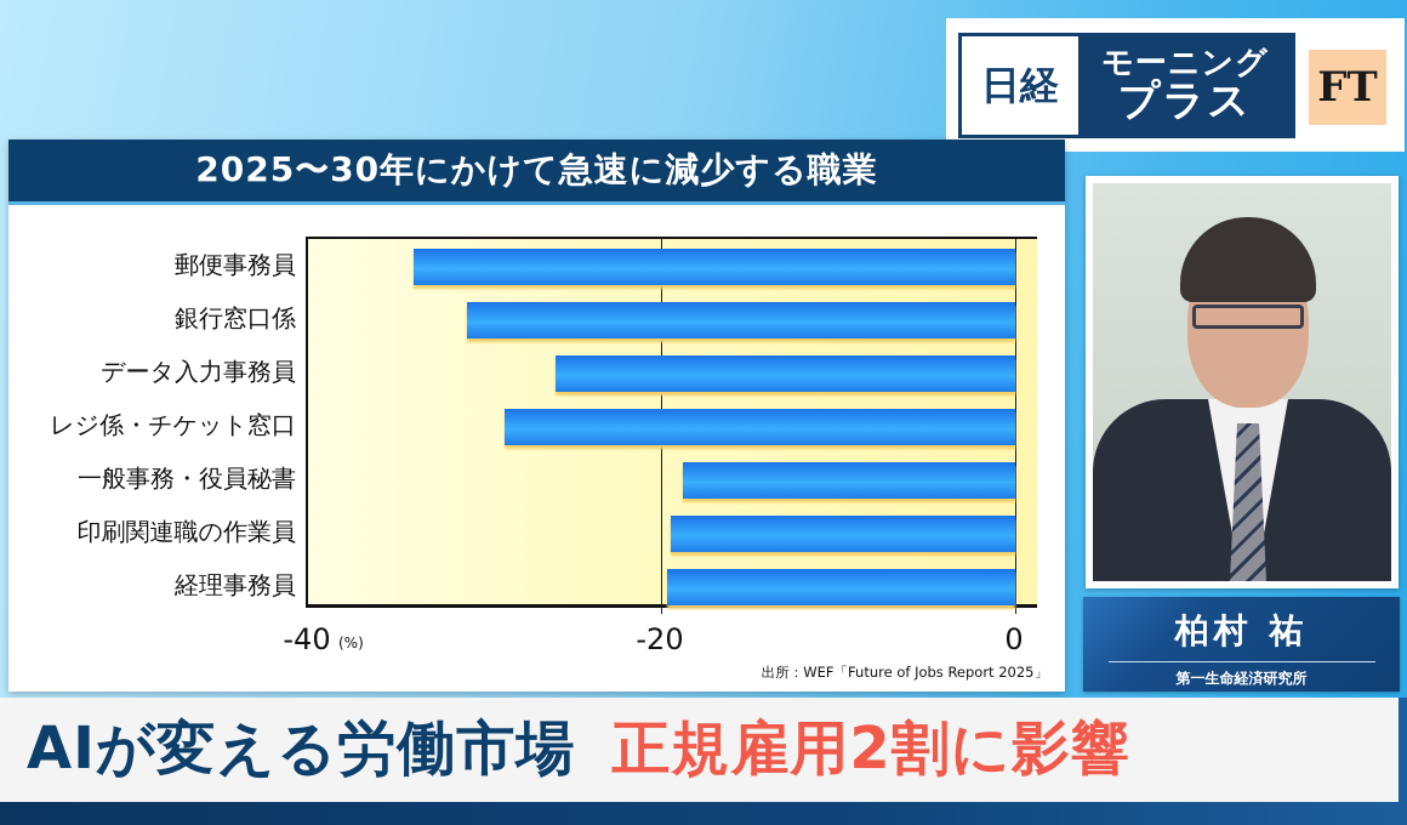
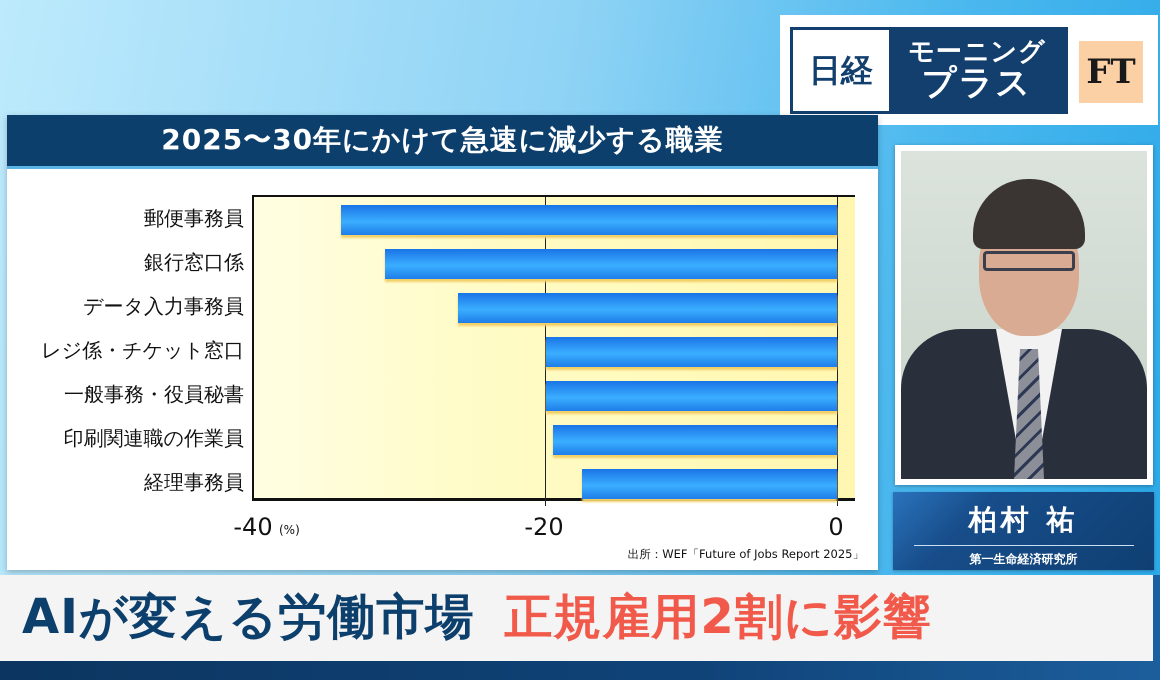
レジ係・チケット窓口: -28.9 -> -20.0
一般事務・役員秘書: -18.8 -> -20.0
経理事務員: -19.7 -> -17.5
